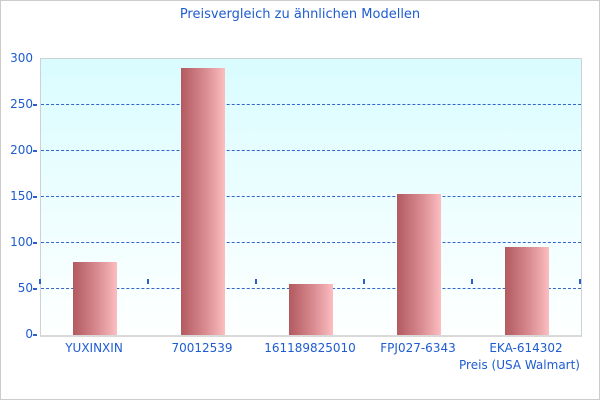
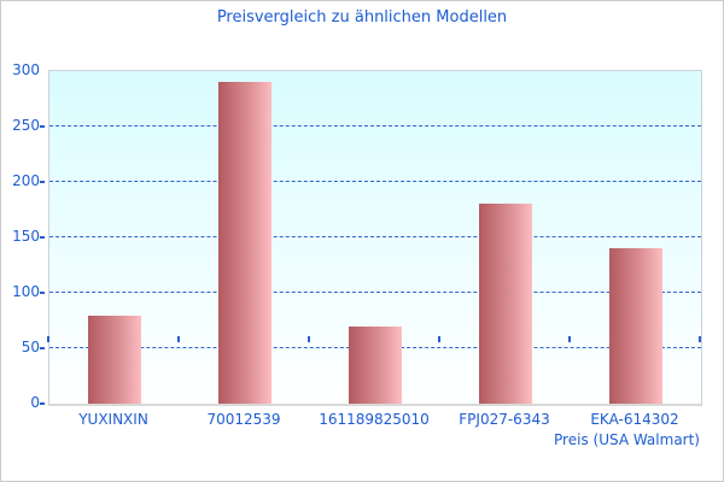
161189825010: 60 -> 70
FPJ027-6343: 150 -> 180
EKA-614302: 100 -> 140
